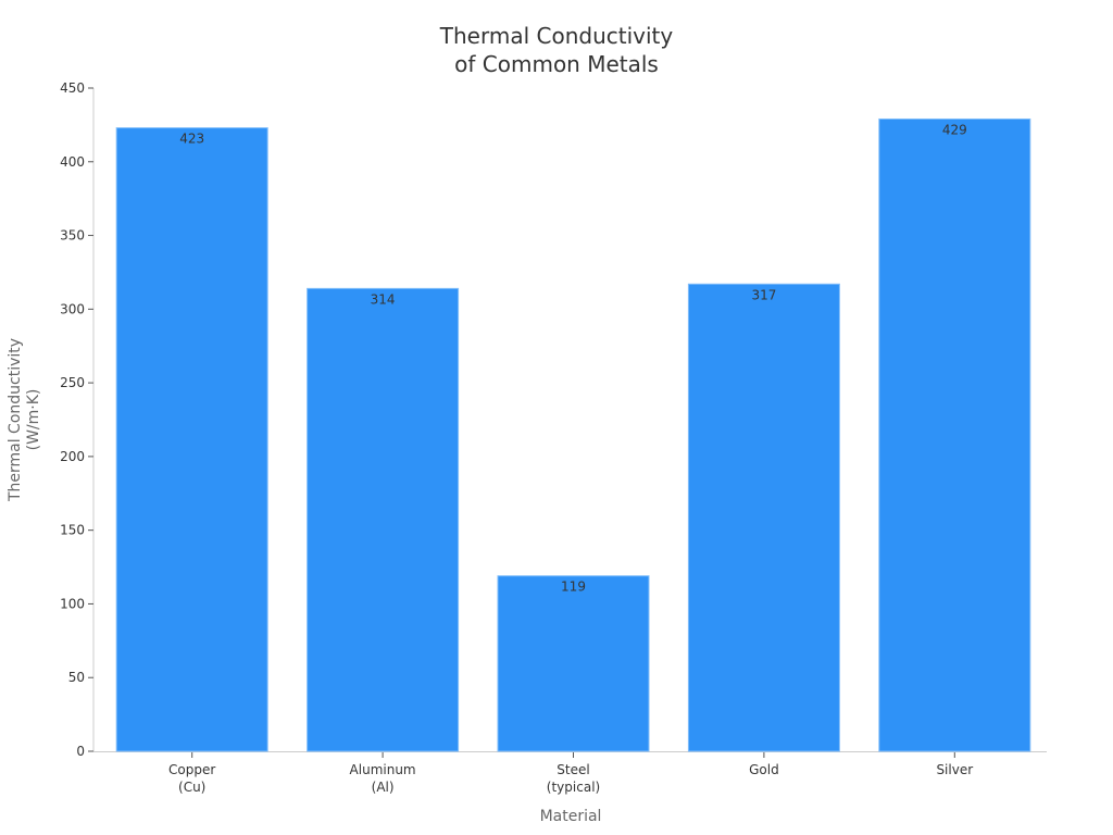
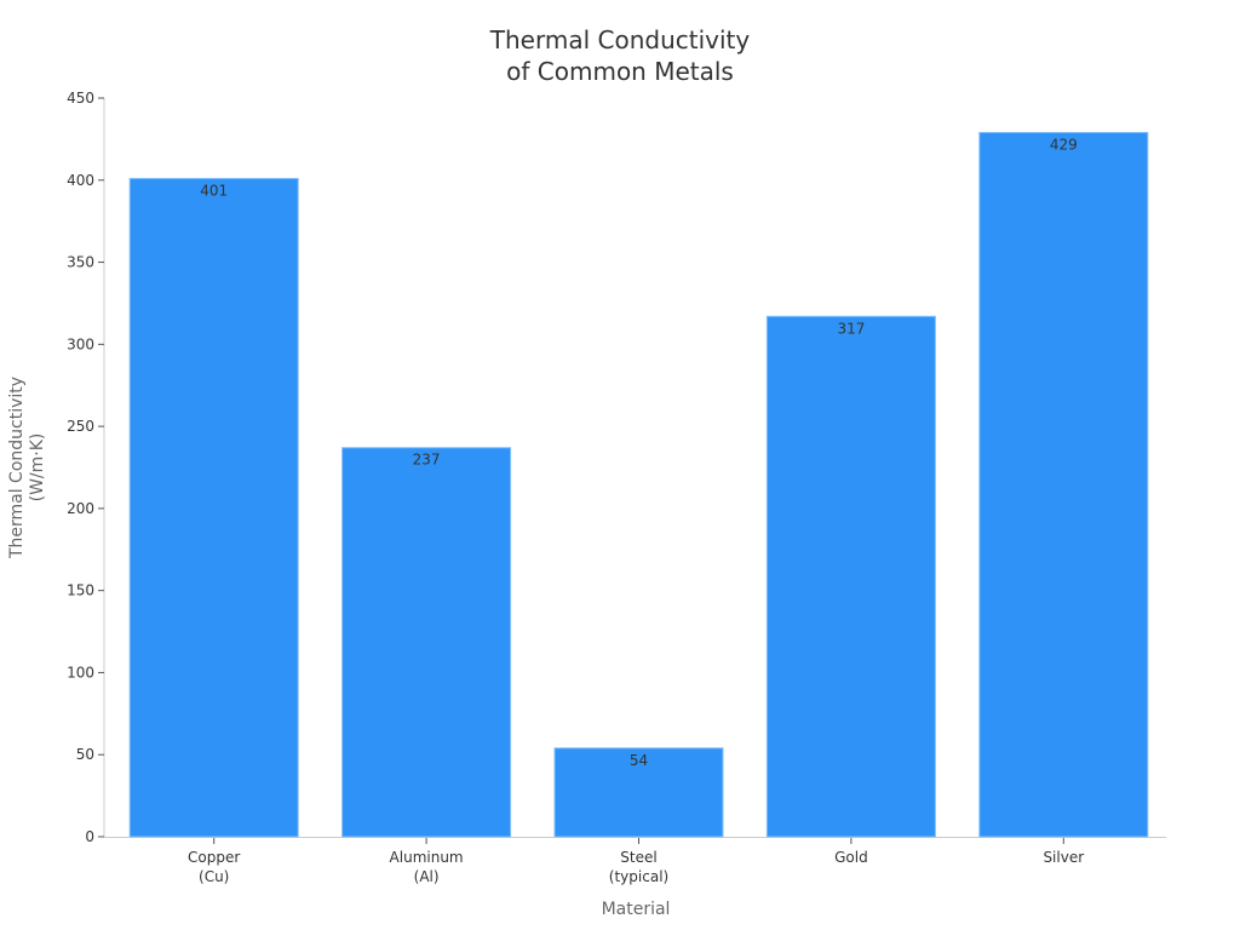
Copper (Cu): 423 -> 401
Aluminum (Al): 314 -> 237
Steel (typical): 119 -> 54
